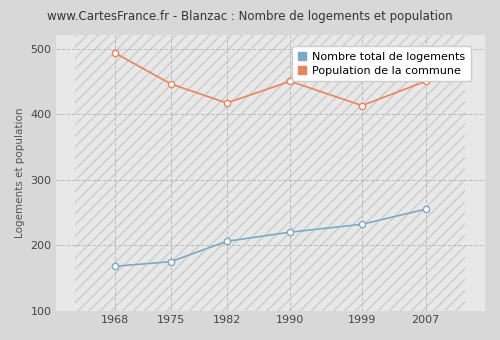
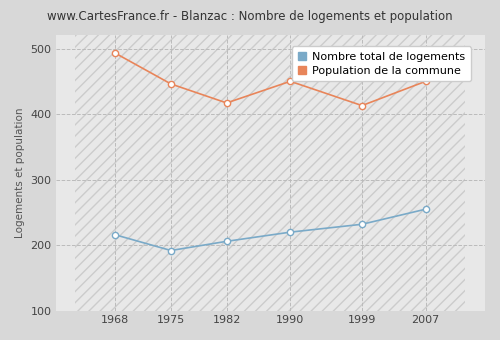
Nombre total de logements/1968: 168 -> 216
Nombre total de logements/1975: 175 -> 192
